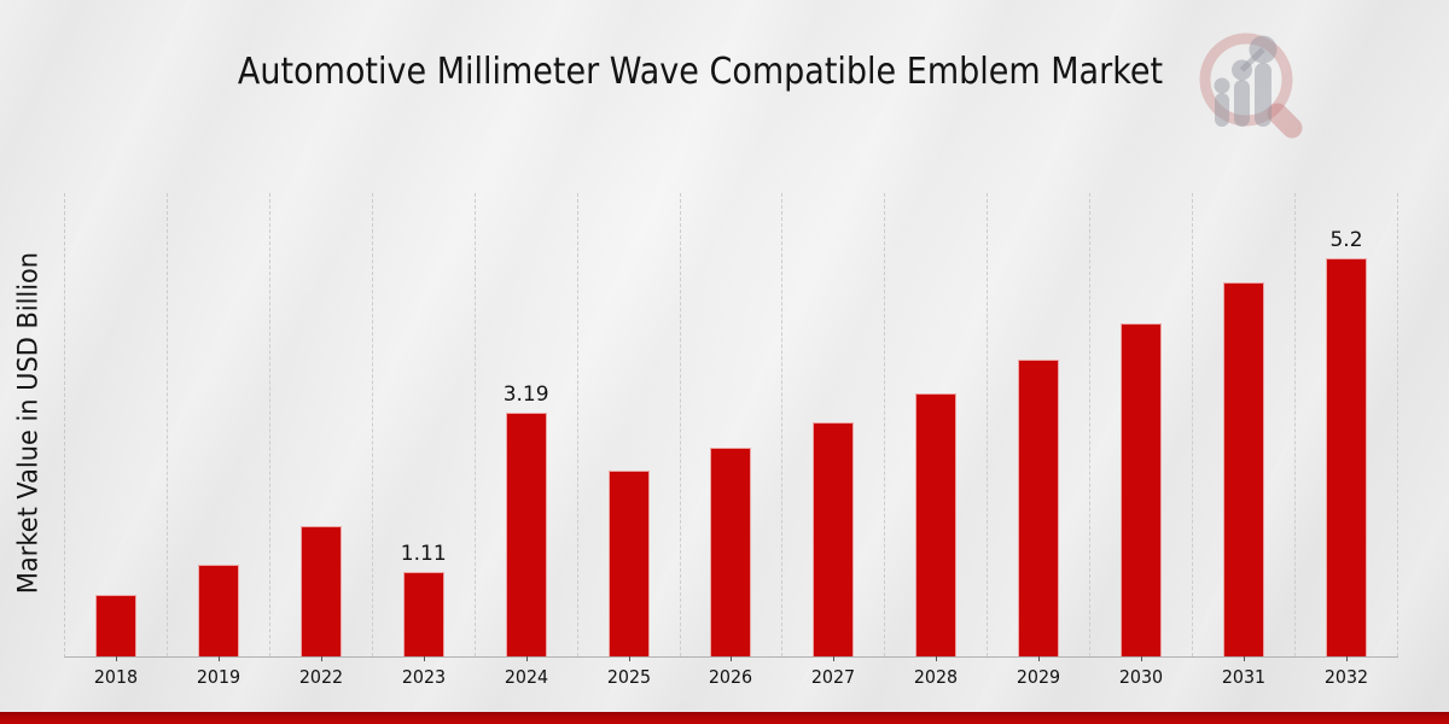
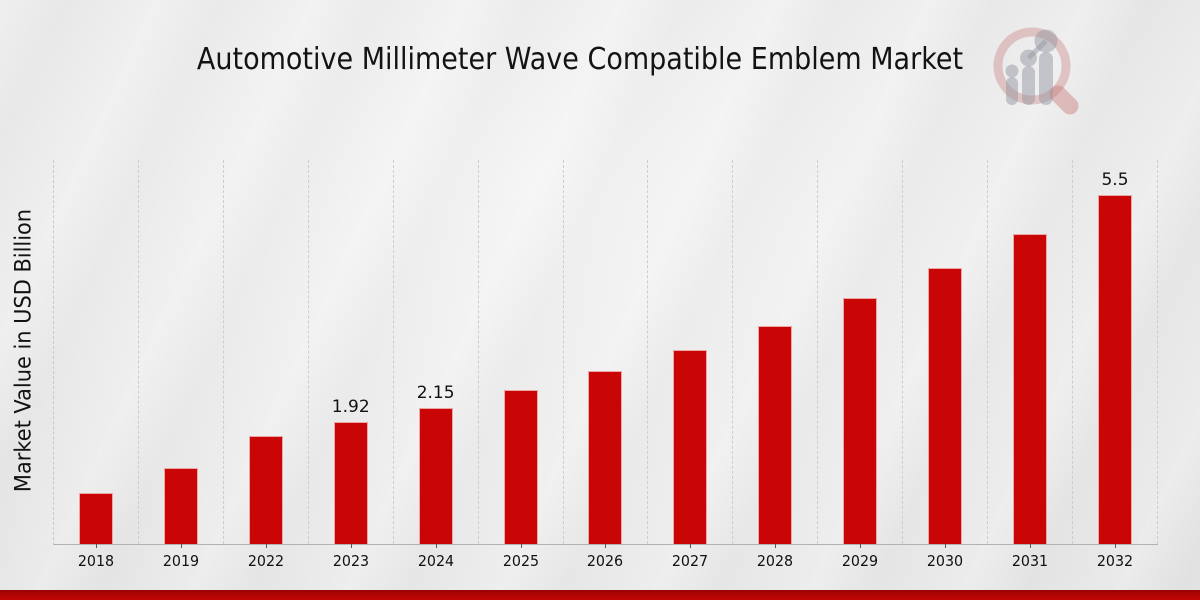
2023: 1.11 -> 1.92
2024: 3.19 -> 2.15
2032: 5.2 -> 5.5
